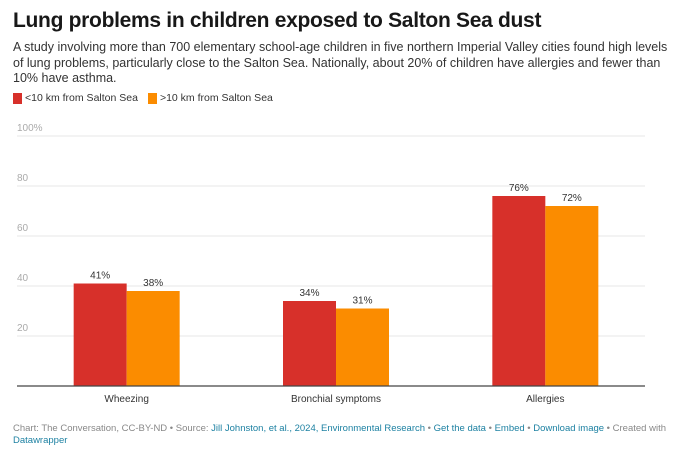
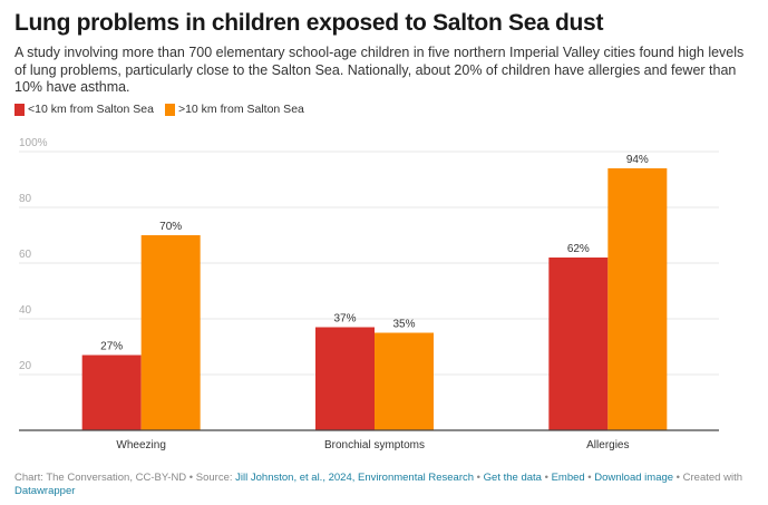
<10 km from Salton Sea/Wheezing: 41% -> 27%
>10 km from Salton Sea/Wheezing: 38% -> 70%
<10 km from Salton Sea/Bronchial symptoms: 34% -> 37%
>10 km from Salton Sea/Bronchial symptoms: 31% -> 35%
<10 km from Salton Sea/Allergies: 76% -> 62%
>10 km from Salton Sea/Allergies: 72% -> 94%
